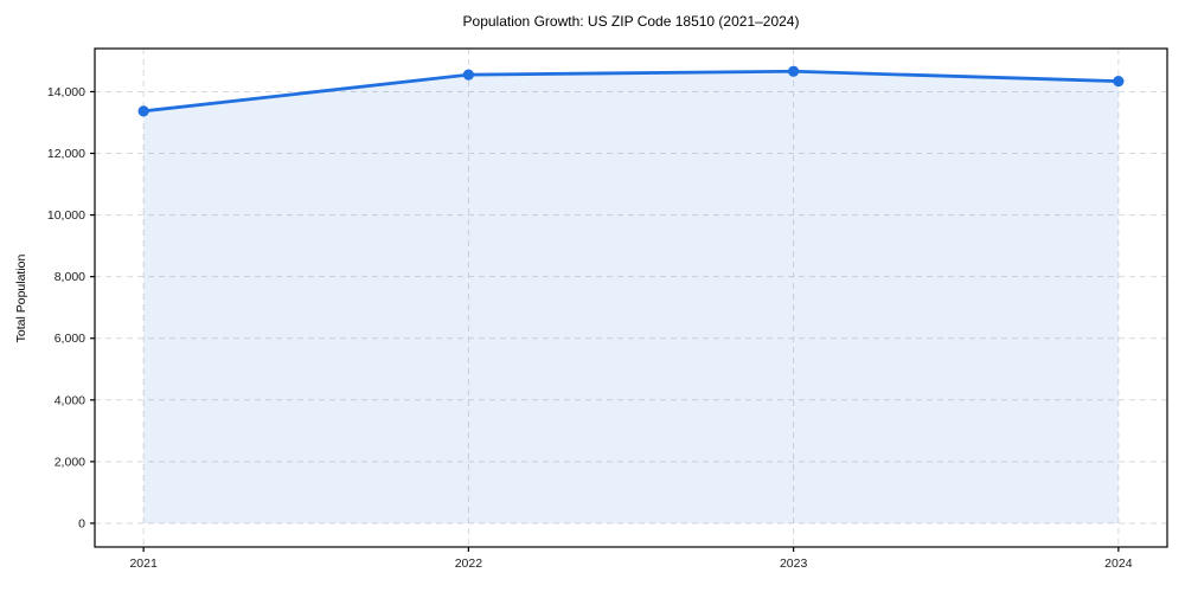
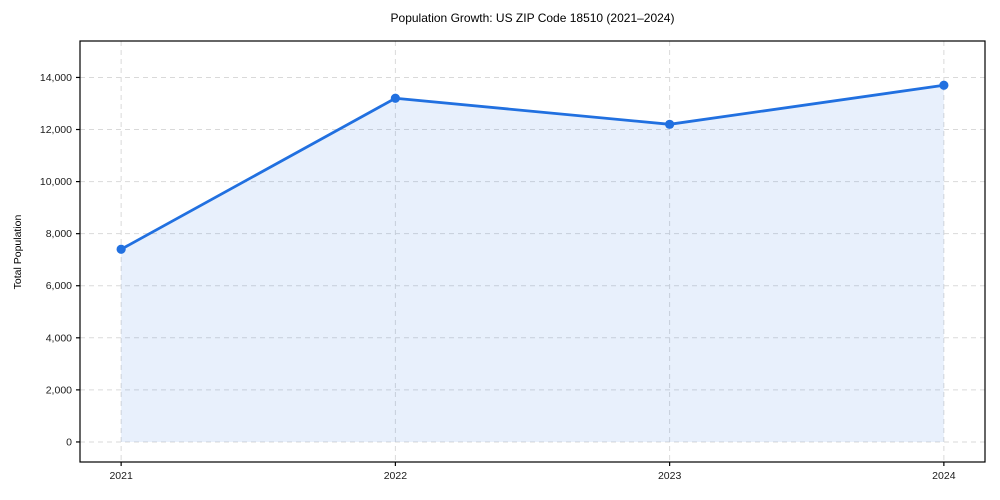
2021: 13400 -> 7400
2022: 14600 -> 13200
2023: 14700 -> 12200
2024: 14300 -> 13700
